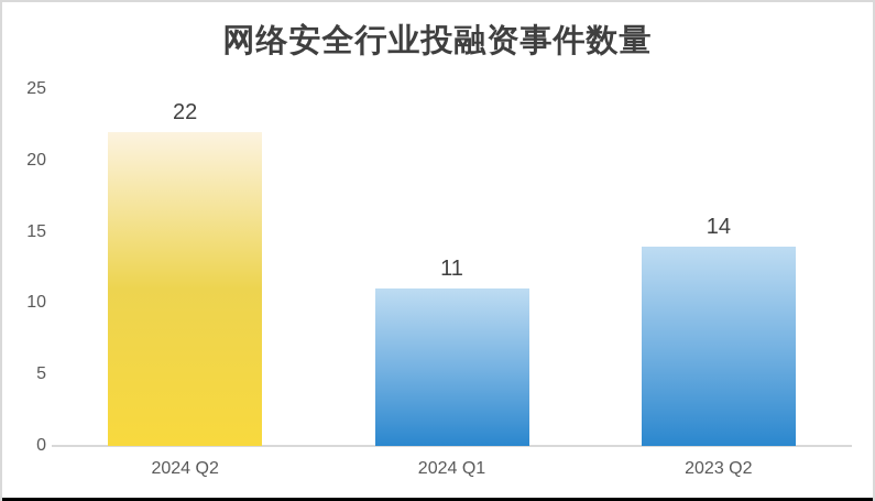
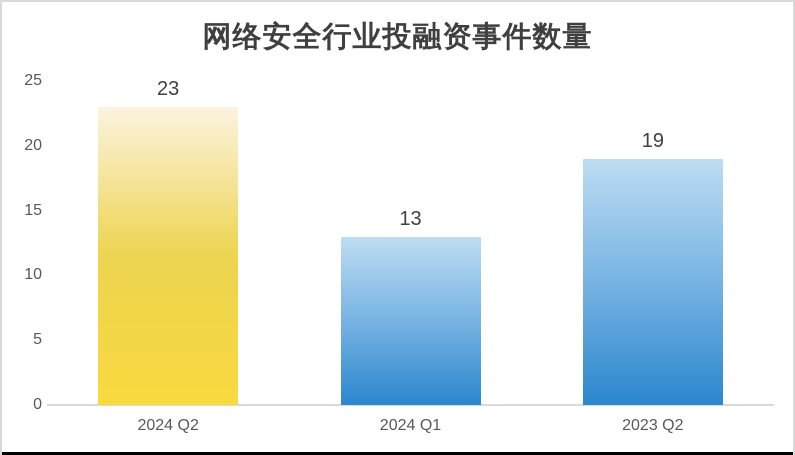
2024 Q2: 22 -> 23
2024 Q1: 11 -> 13
2023 Q2: 14 -> 19
